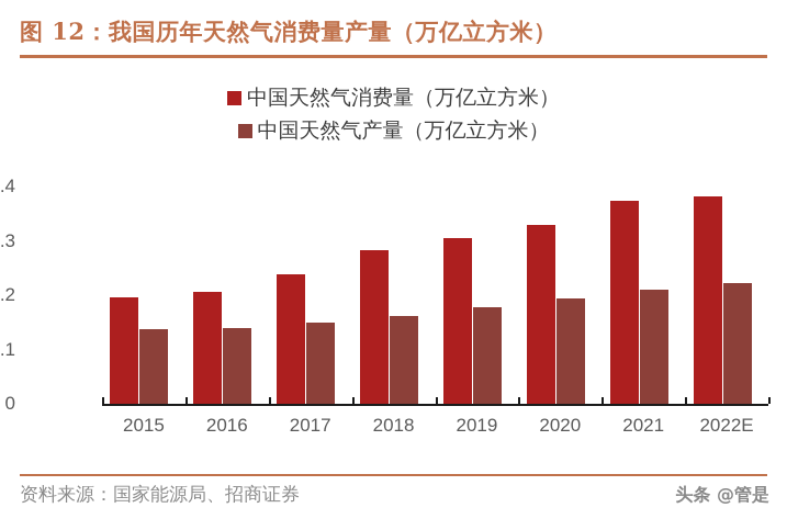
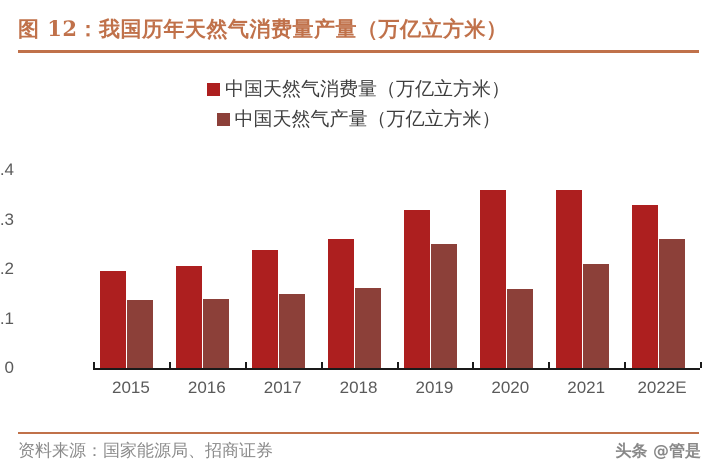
中国天然气消费量（万亿立方米）/2018: 0.28 -> 0.26
中国天然气消费量（万亿立方米）/2019: 0.31 -> 0.32
中国天然气产量（万亿立方米）/2019: 0.18 -> 0.25
中国天然气消费量（万亿立方米）/2020: 0.33 -> 0.36
中国天然气产量（万亿立方米）/2020: 0.19 -> 0.16
中国天然气消费量（万亿立方米）/2021: 0.37 -> 0.36
中国天然气消费量（万亿立方米）/2022E: 0.38 -> 0.33
中国天然气产量（万亿立方米）/2022E: 0.22 -> 0.26
